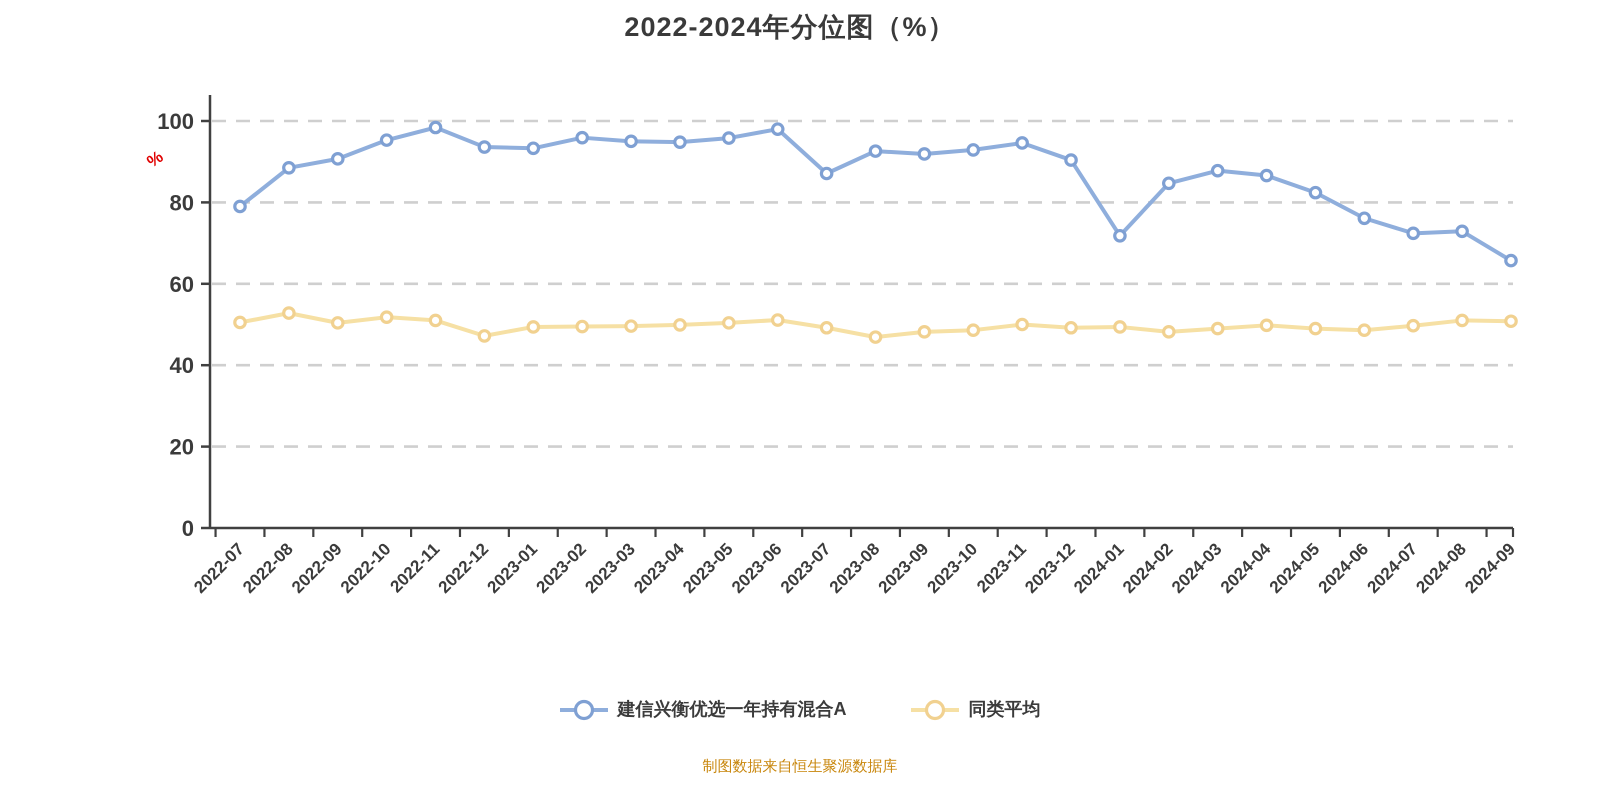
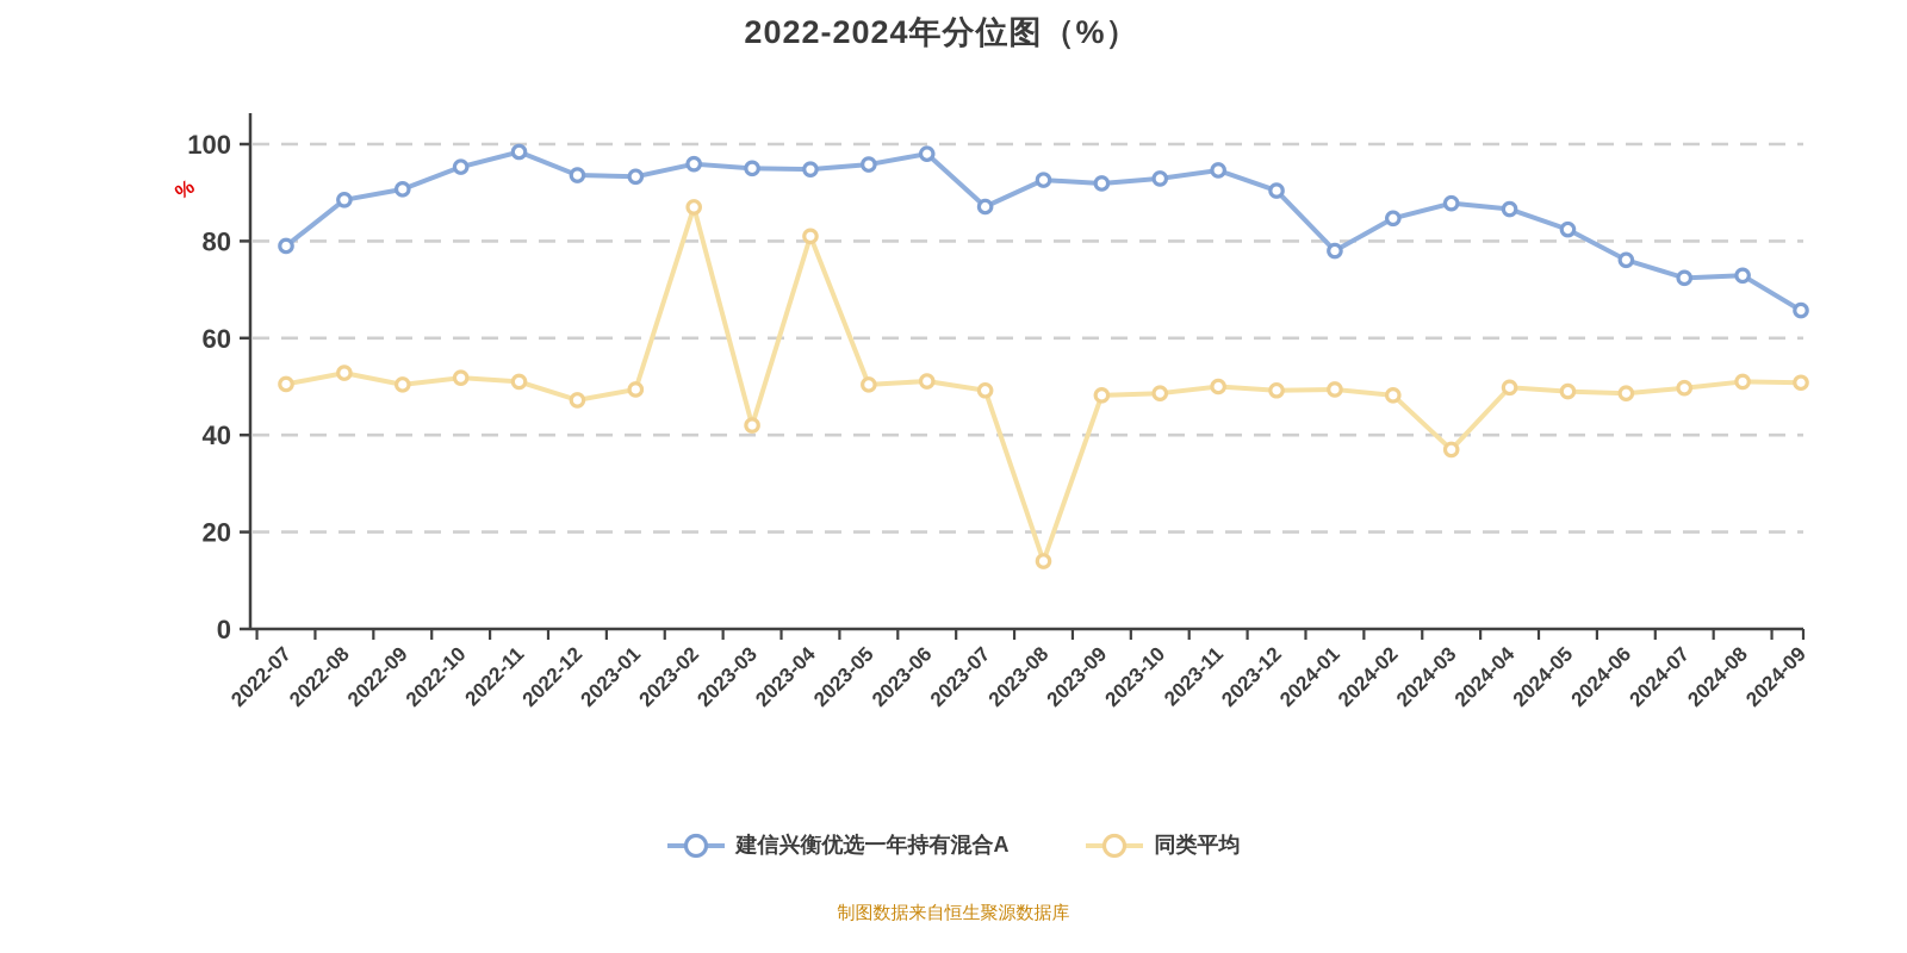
同类平均/2023-02: 50 -> 87
同类平均/2023-03: 50 -> 42
同类平均/2023-04: 50 -> 81
同类平均/2023-08: 47 -> 14
建信兴衡优选一年持有混合A/2024-01: 72 -> 78
同类平均/2024-03: 49 -> 37
